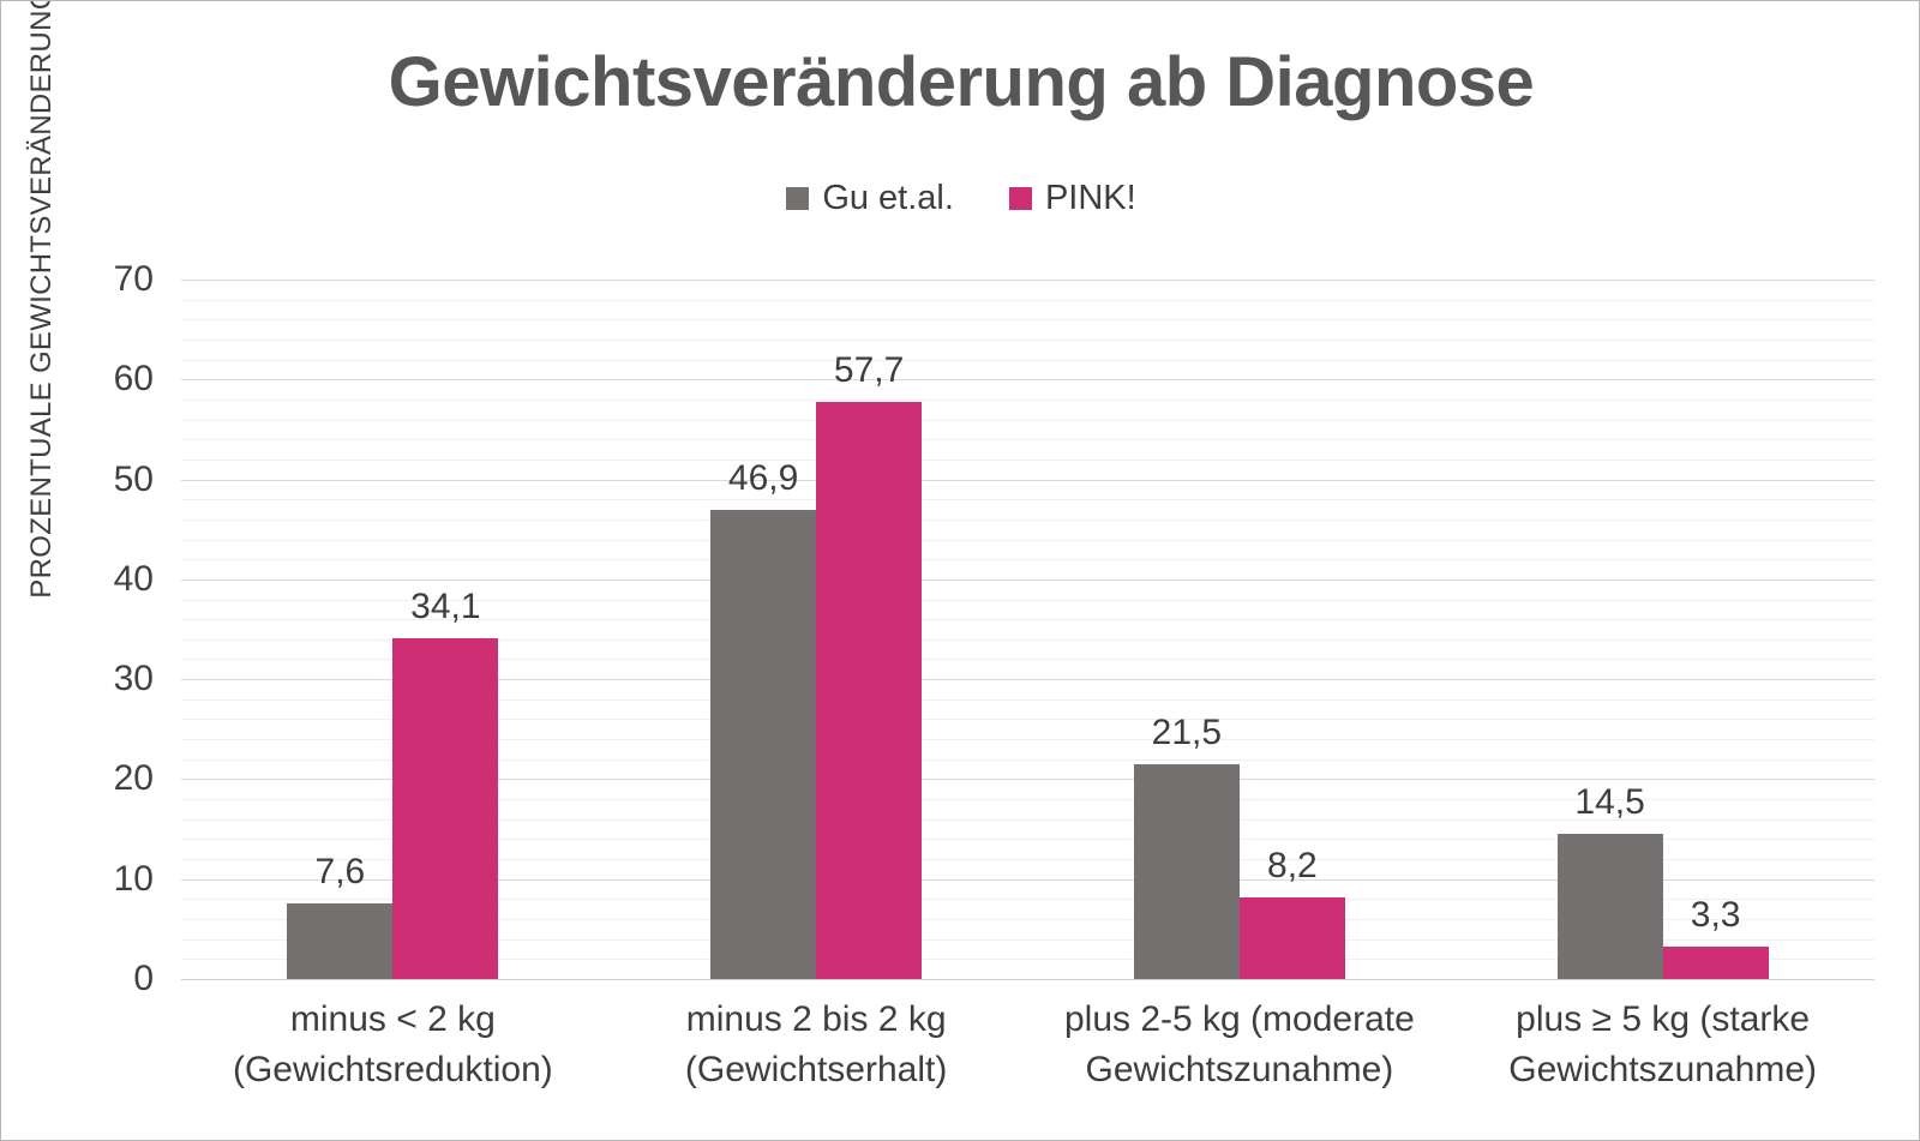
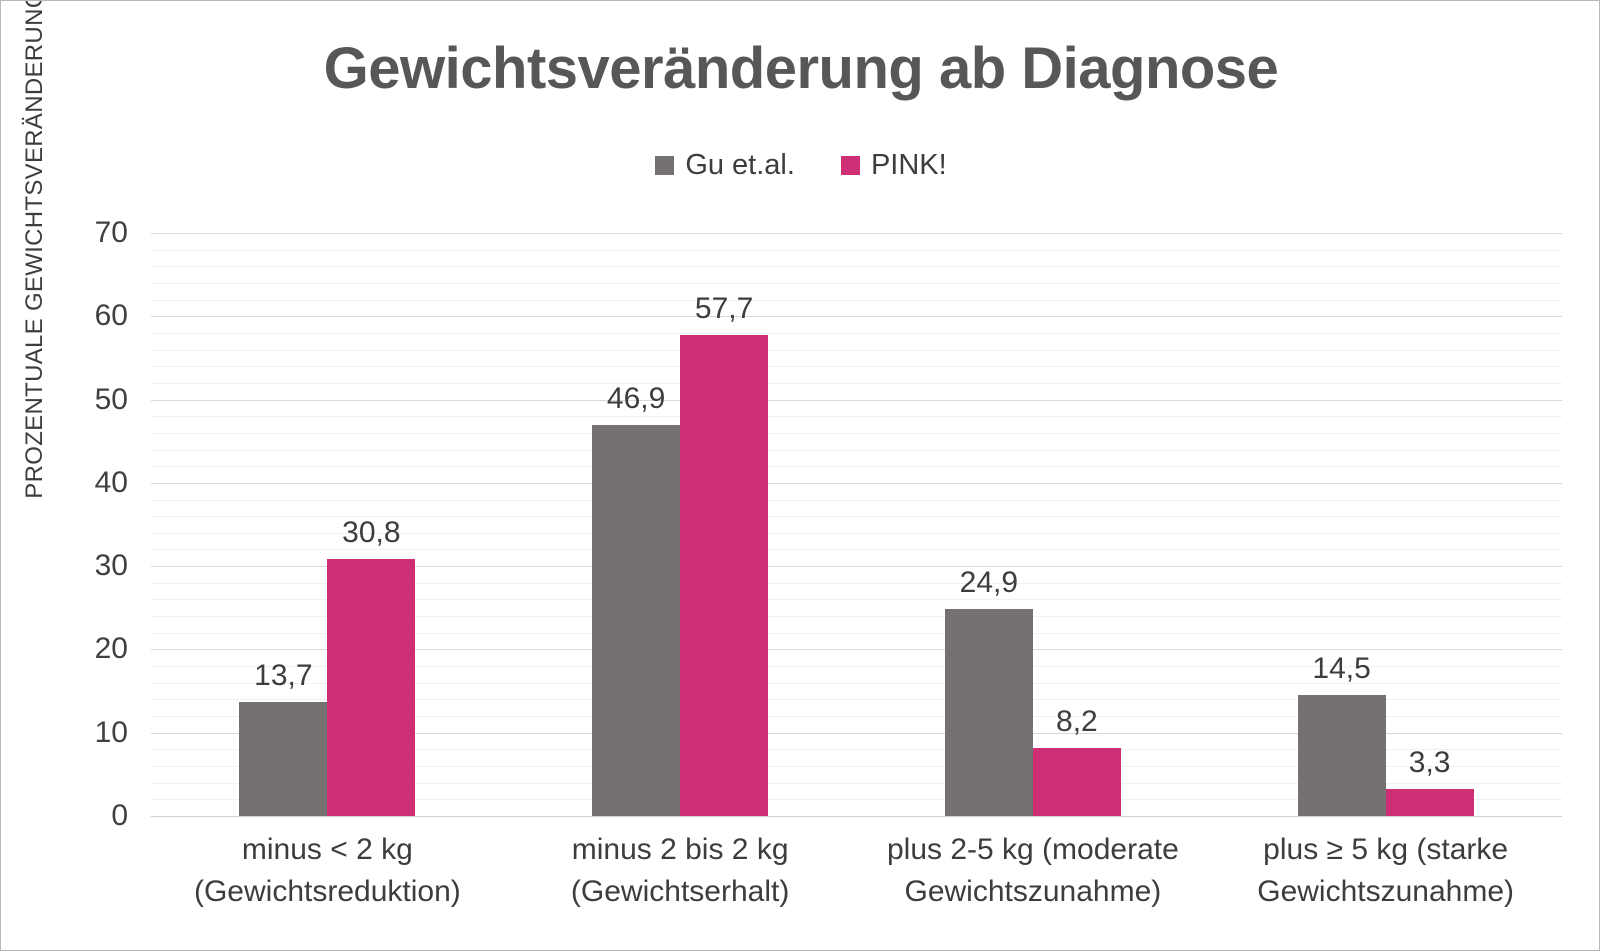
Gu et.al./minus < 2 kg (Gewichtsreduktion): 7,6 -> 13,7
PINK!/minus < 2 kg (Gewichtsreduktion): 34,1 -> 30,8
Gu et.al./plus 2-5 kg (moderate Gewichtszunahme): 21,5 -> 24,9
